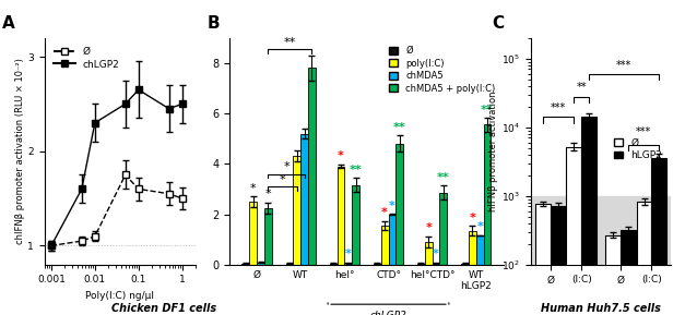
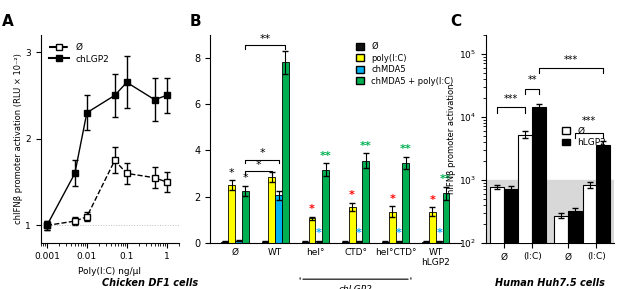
poly(I:C)/WT: 4.30 -> 2.85
chMDA5/WT: 5.20 -> 2.05
poly(I:C)/hel°: 3.90 -> 1.05
chMDA5/CTD°: 2.00 -> 0.06
chMDA5 + poly(I:C)/CTD°: 4.80 -> 3.55
poly(I:C)/hel°CTD°: 0.90 -> 1.35
chMDA5 + poly(I:C)/hel°CTD°: 2.85 -> 3.45
chMDA5/WT hLGP2: 1.15 -> 0.06
chMDA5 + poly(I:C)/WT hLGP2: 5.55 -> 2.15
